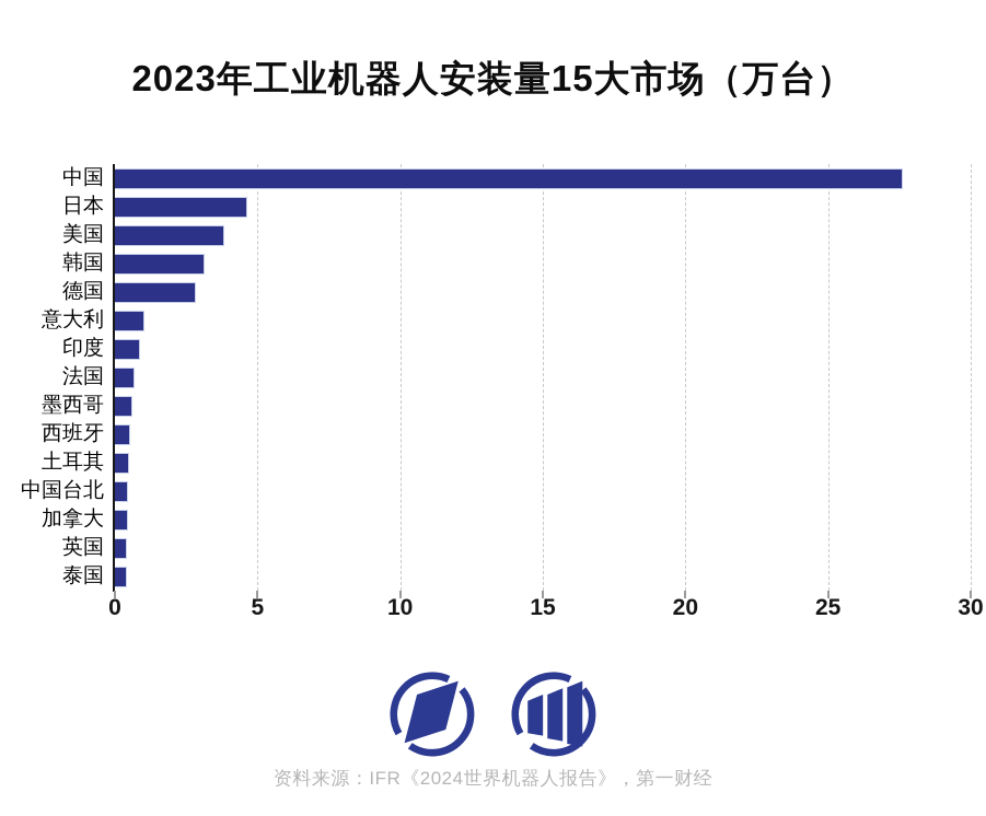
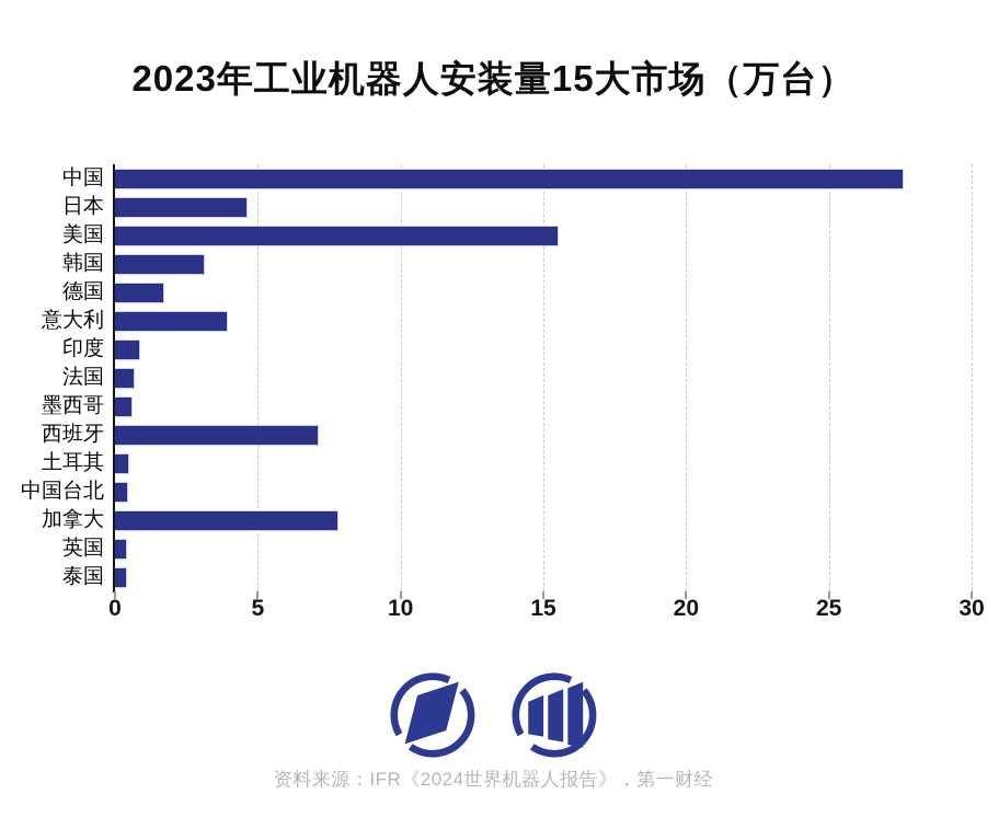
美国: 3.8 -> 15.5
德国: 2.8 -> 1.7
意大利: 1.0 -> 3.9
西班牙: 0.5 -> 7.1
加拿大: 0.4 -> 7.8
